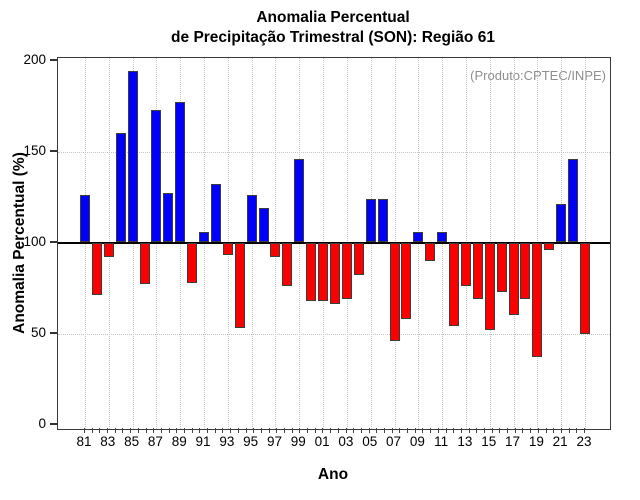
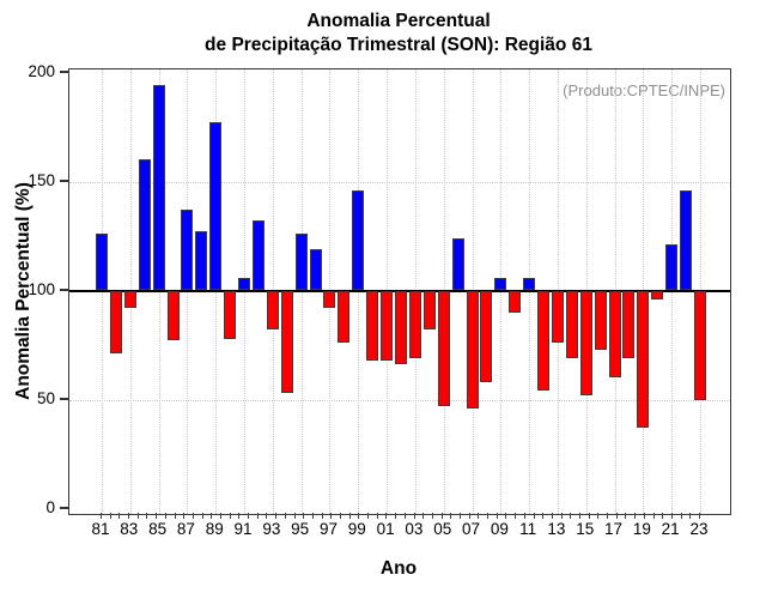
87: 173 -> 137
93: 93 -> 82
05: 124 -> 47
